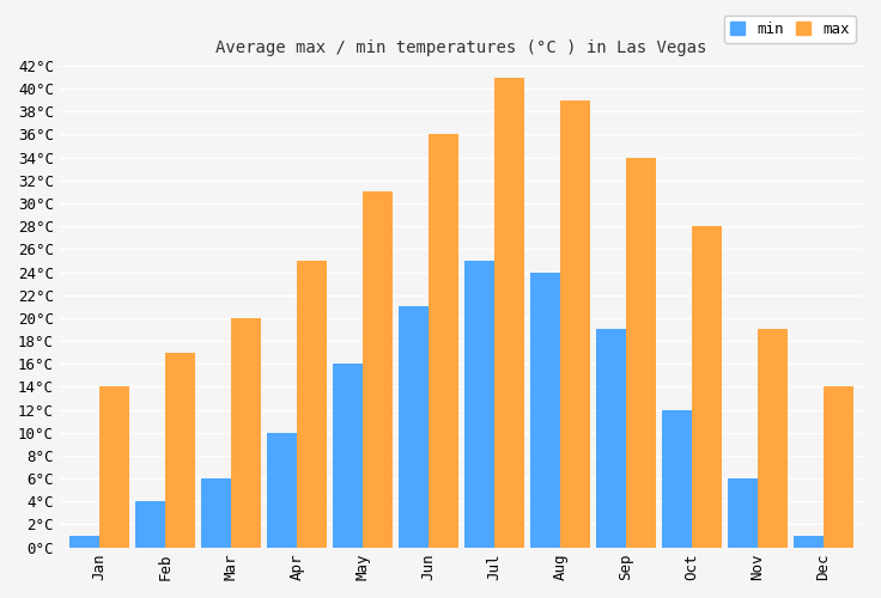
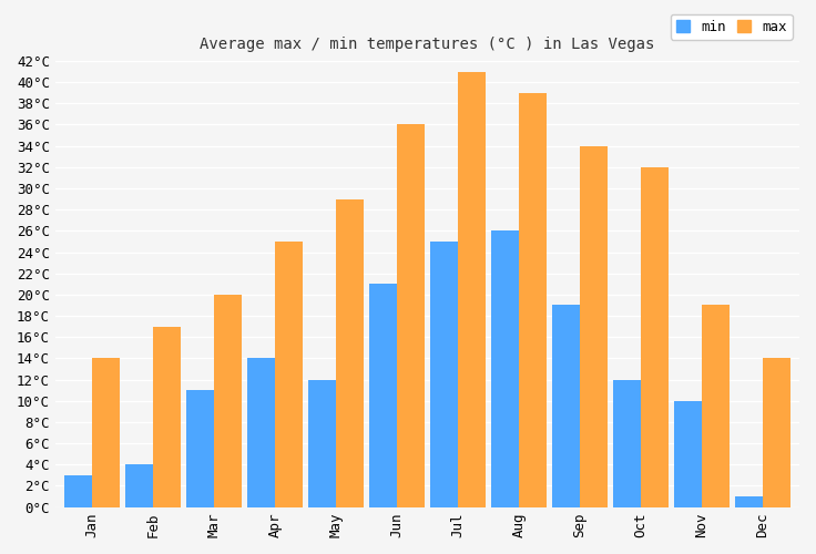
min/Jan: 1°C -> 3°C
min/Mar: 6°C -> 11°C
min/Apr: 10°C -> 14°C
min/May: 16°C -> 12°C
max/May: 31°C -> 29°C
min/Aug: 24°C -> 26°C
max/Oct: 28°C -> 32°C
min/Nov: 6°C -> 10°C
